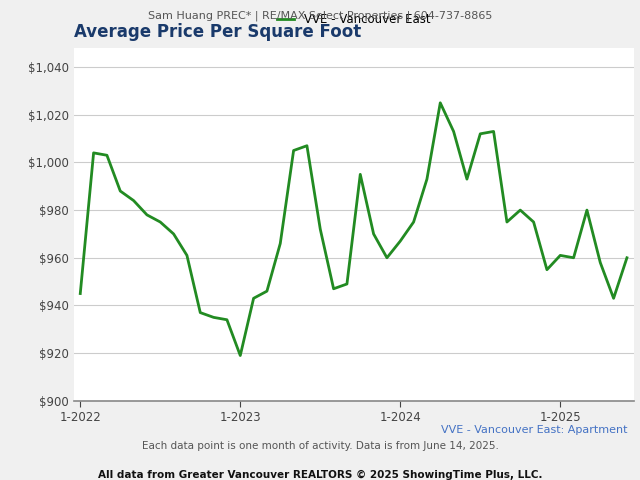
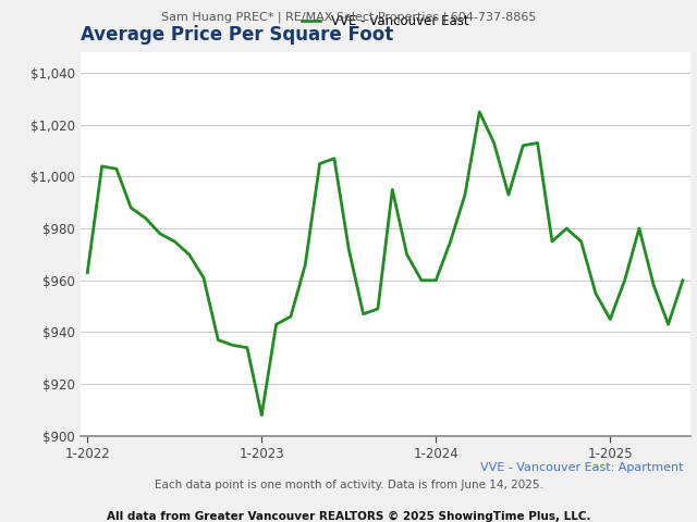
1-2022: $945 -> $963
1-2023: $919 -> $908
1-2024: $967 -> $960
1-2025: $961 -> $945
